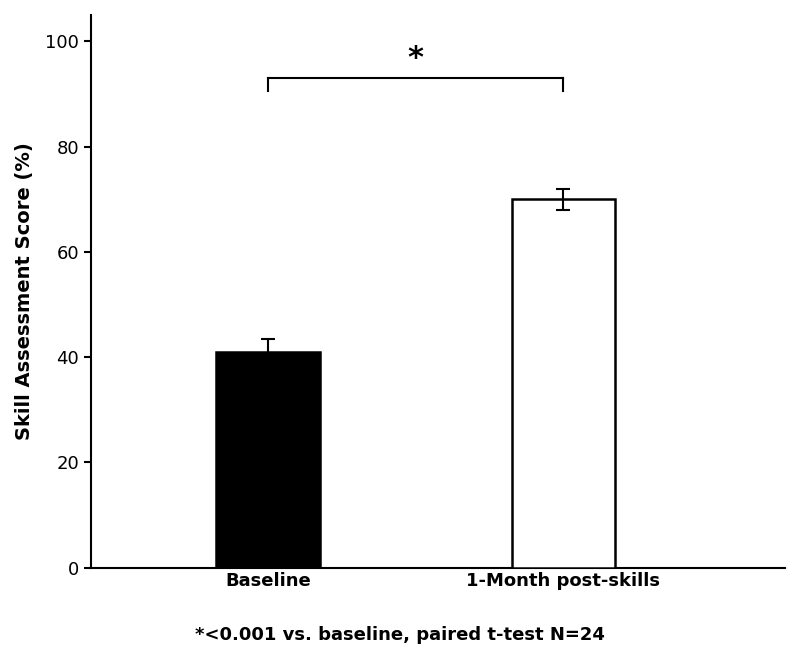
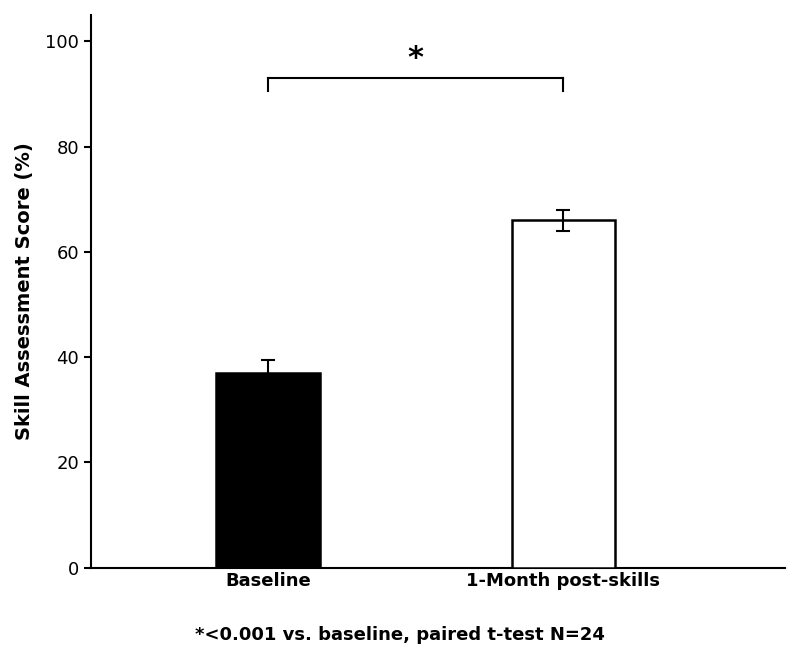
Baseline: 41 -> 37
1-Month post-skills: 70 -> 66
